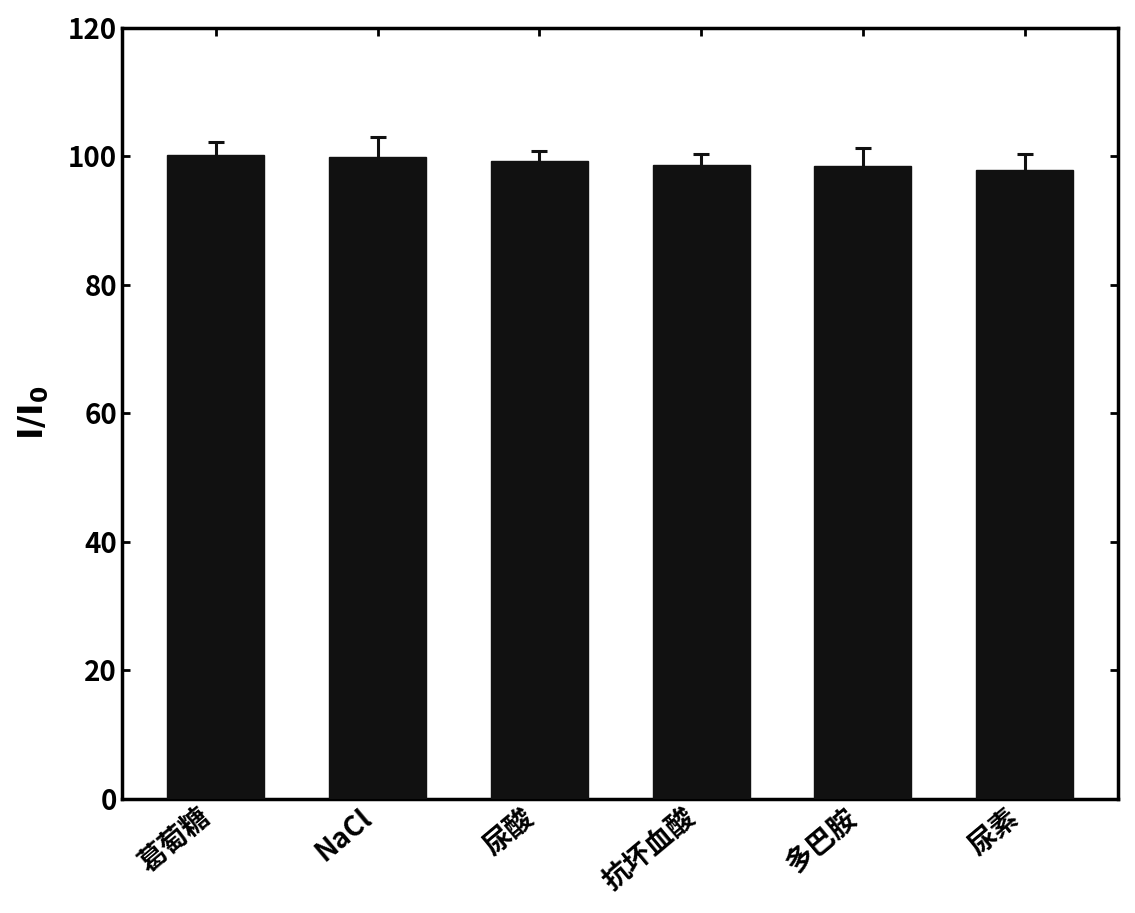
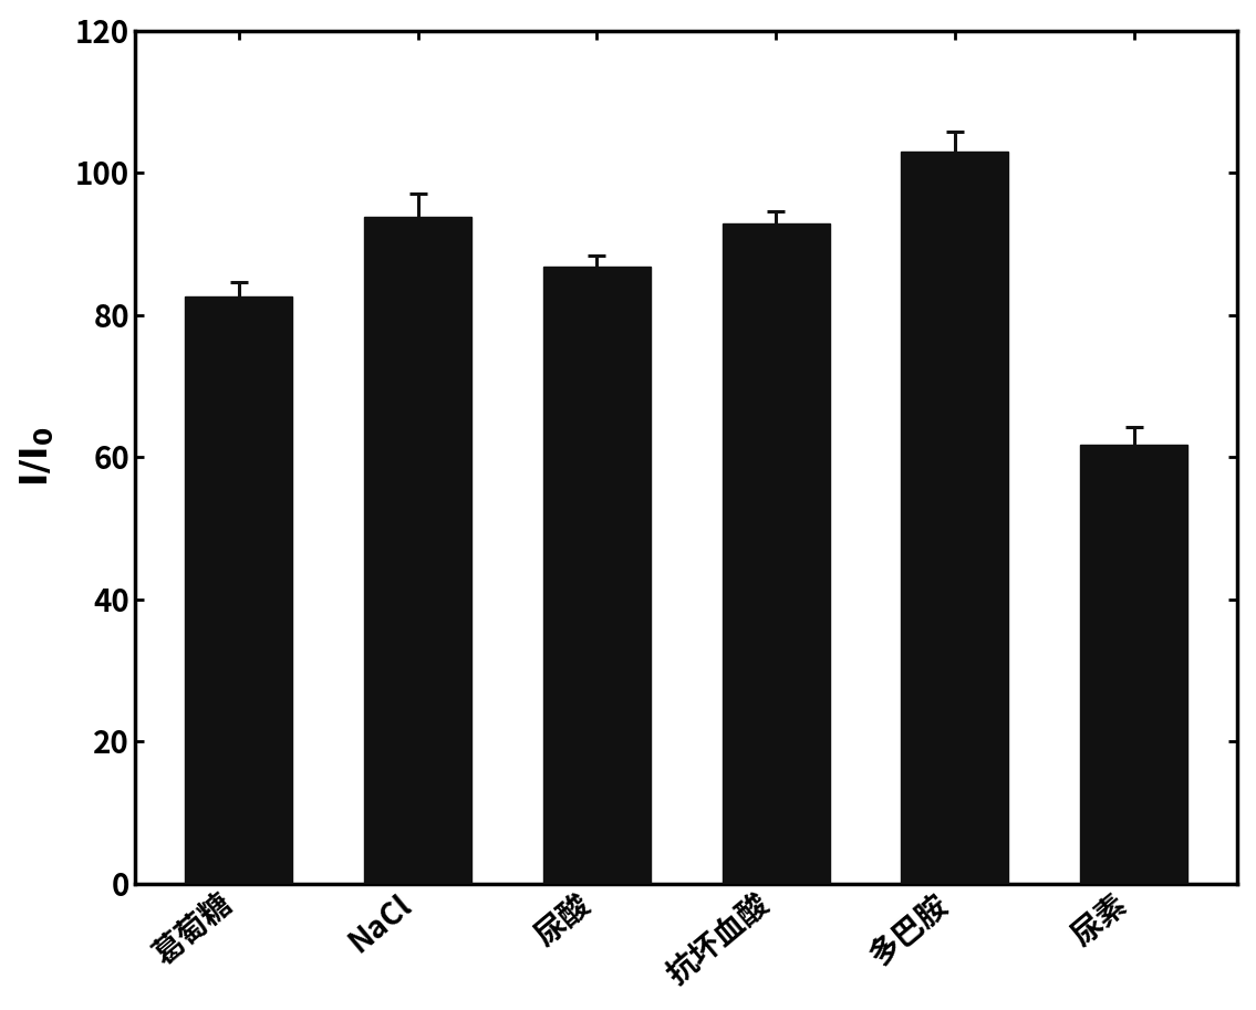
葛萄糖: 100.2 -> 82.6
NaCl: 99.8 -> 93.8
尿酸: 99.3 -> 86.8
抗坏血酸: 98.6 -> 92.8
多巴胺: 98.4 -> 103.0
尿素: 97.9 -> 61.8
